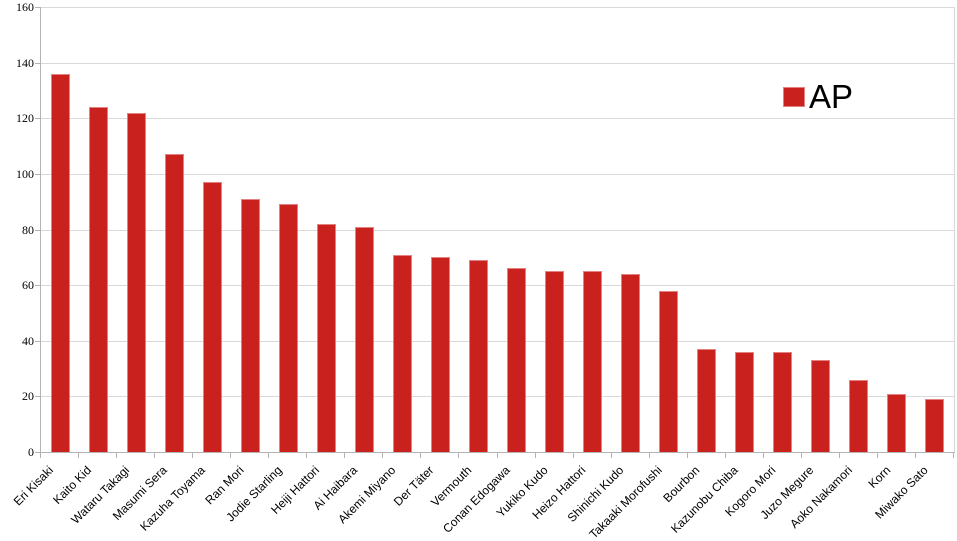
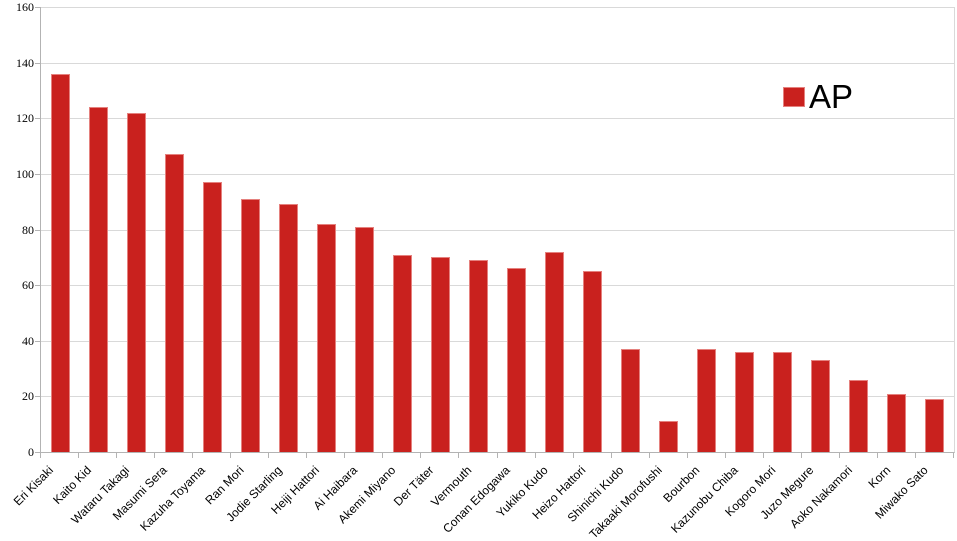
Yukiko Kudo: 65 -> 72
Shinichi Kudo: 64 -> 37
Takaaki Morofushi: 58 -> 11
